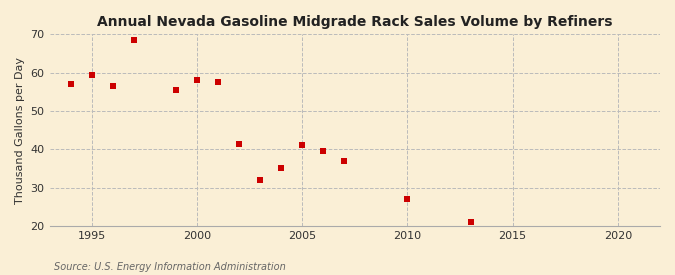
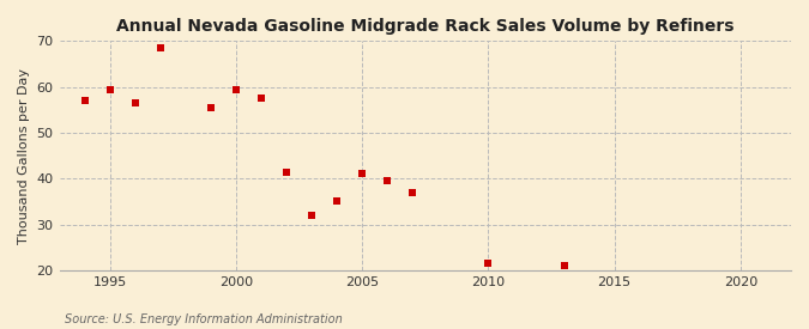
2000: 58.0 -> 59.5
2010: 27.0 -> 21.5
